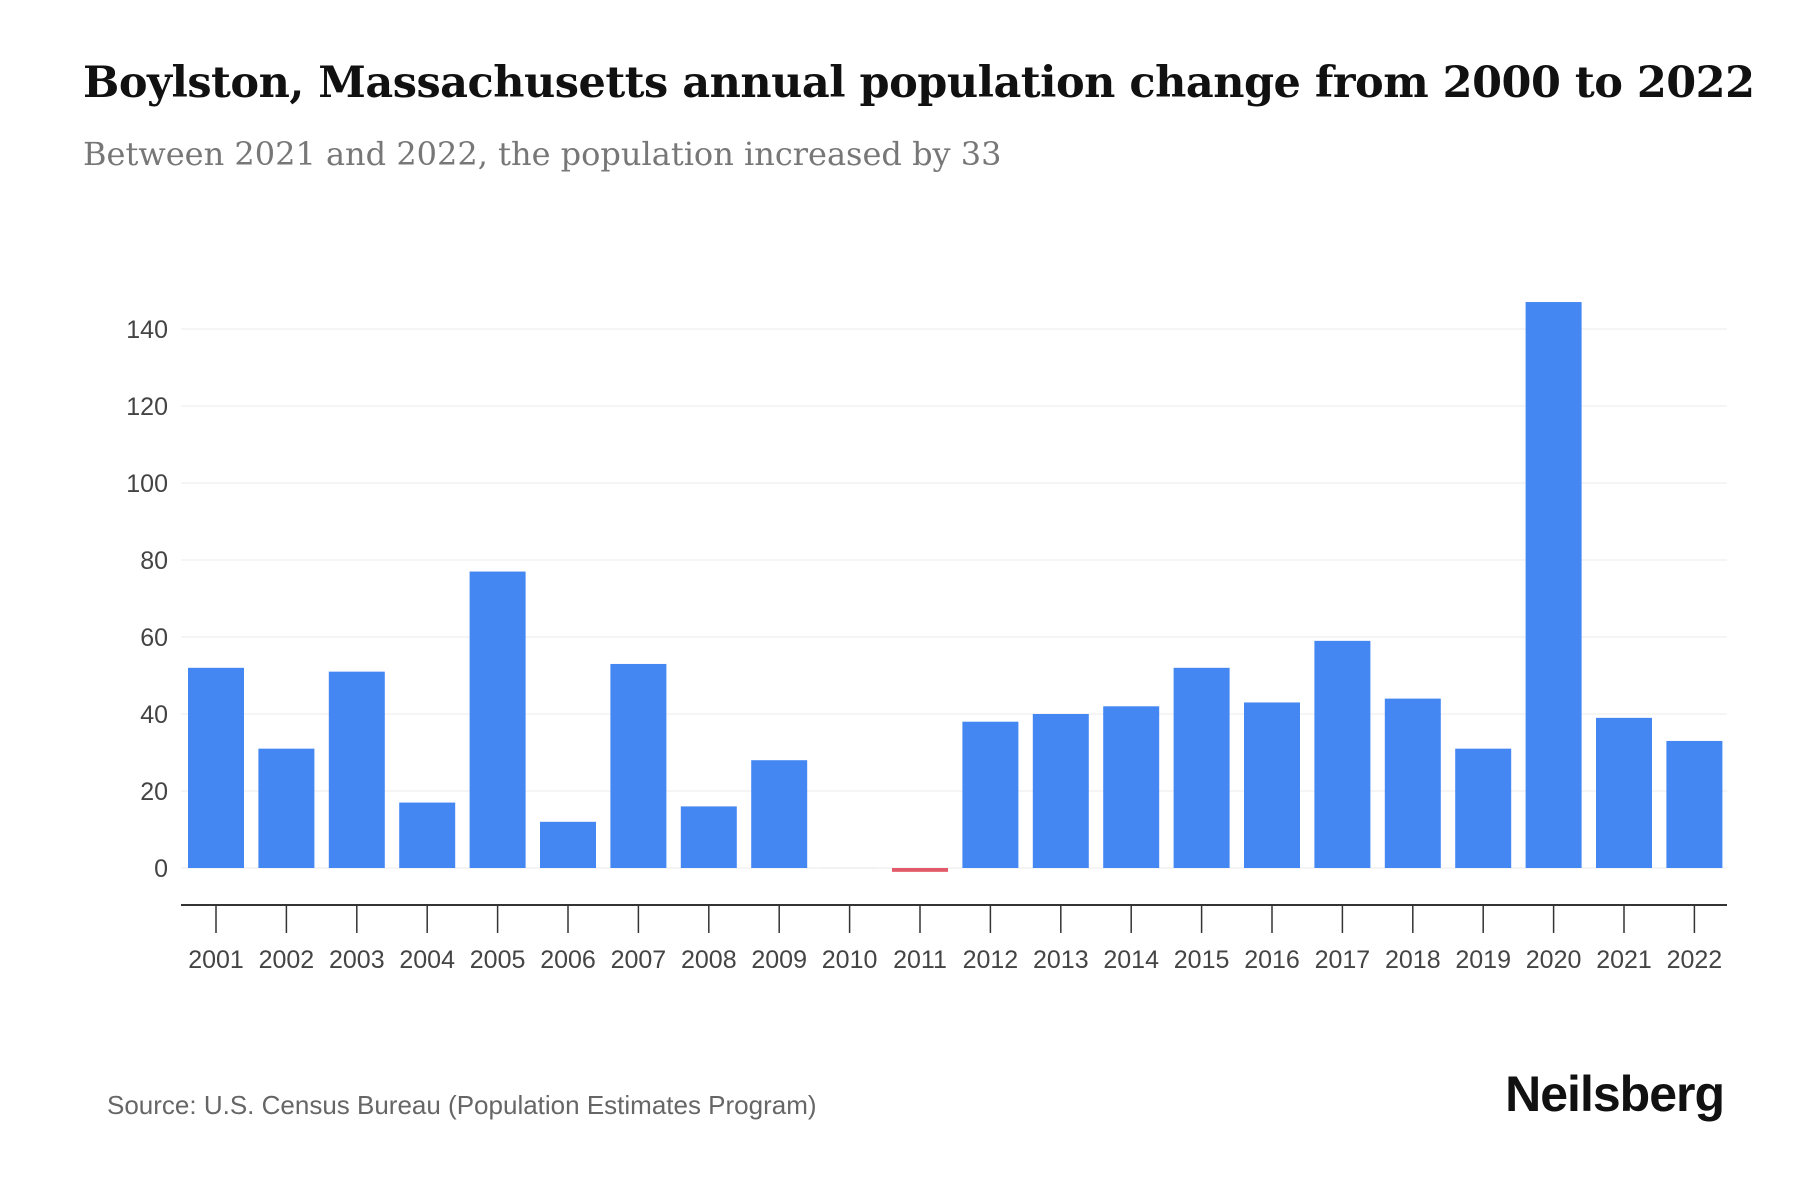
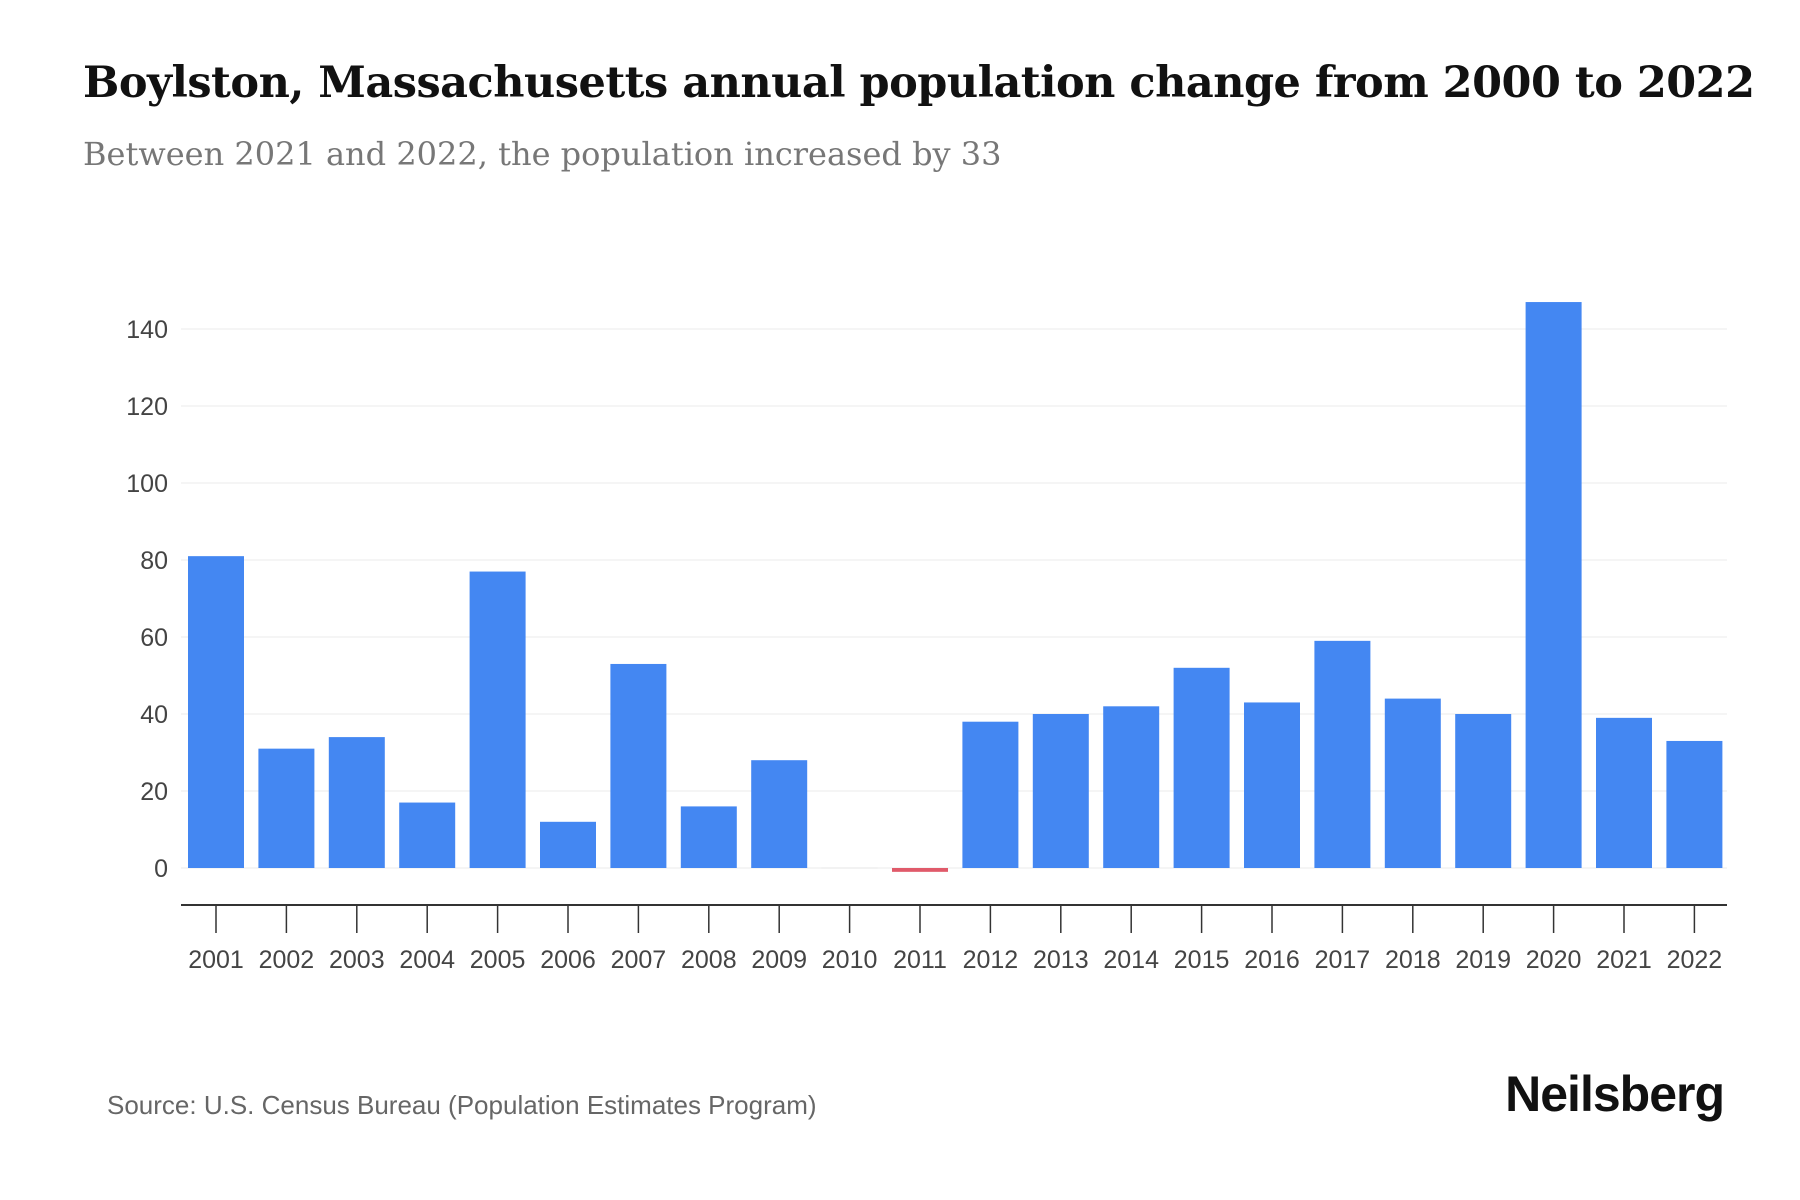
2001: 52 -> 81
2003: 51 -> 34
2019: 31 -> 40
